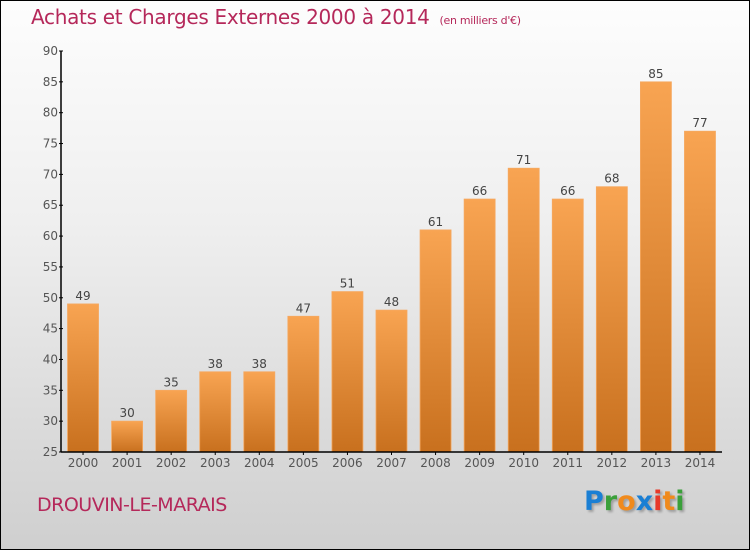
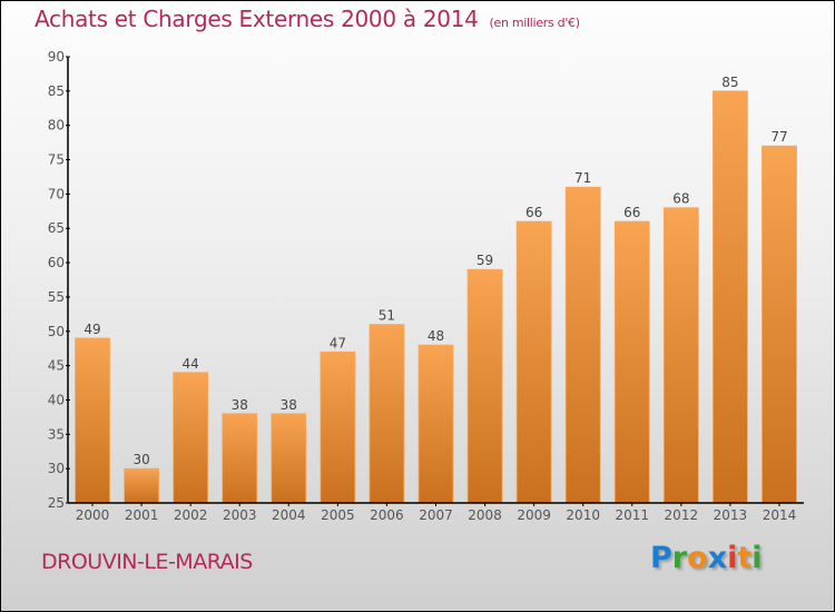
2002: 35 -> 44
2008: 61 -> 59
